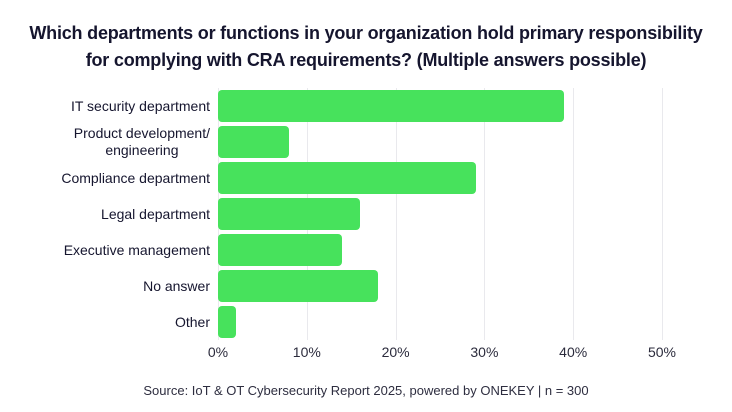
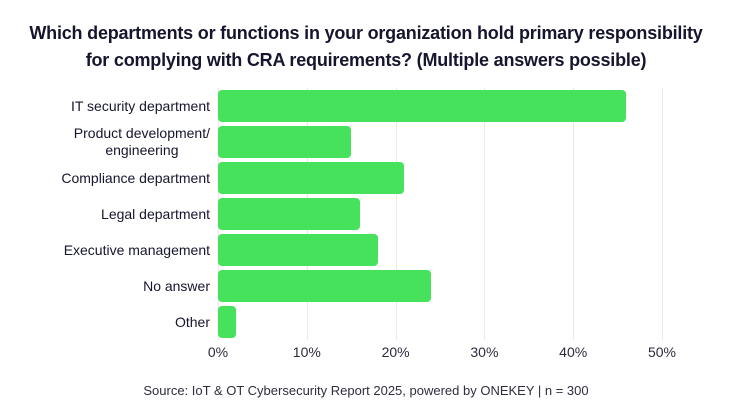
IT security department: 39% -> 46%
Product development/ engineering: 8% -> 15%
Compliance department: 29% -> 21%
Executive management: 14% -> 18%
No answer: 18% -> 24%
